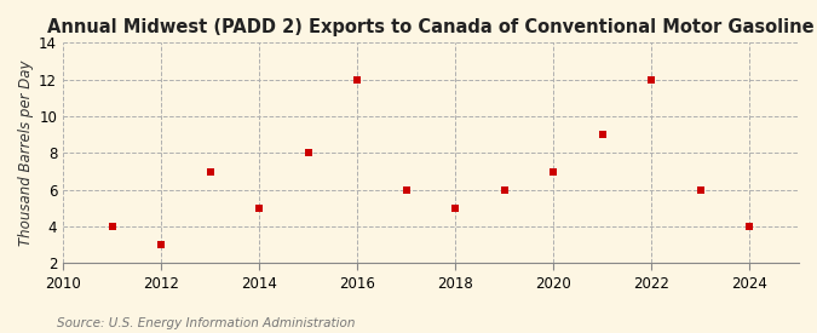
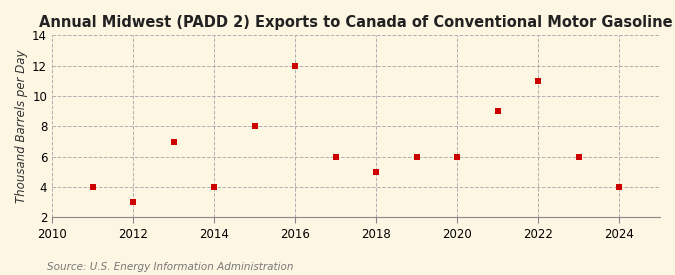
2014: 5 -> 4
2020: 7 -> 6
2022: 12 -> 11
